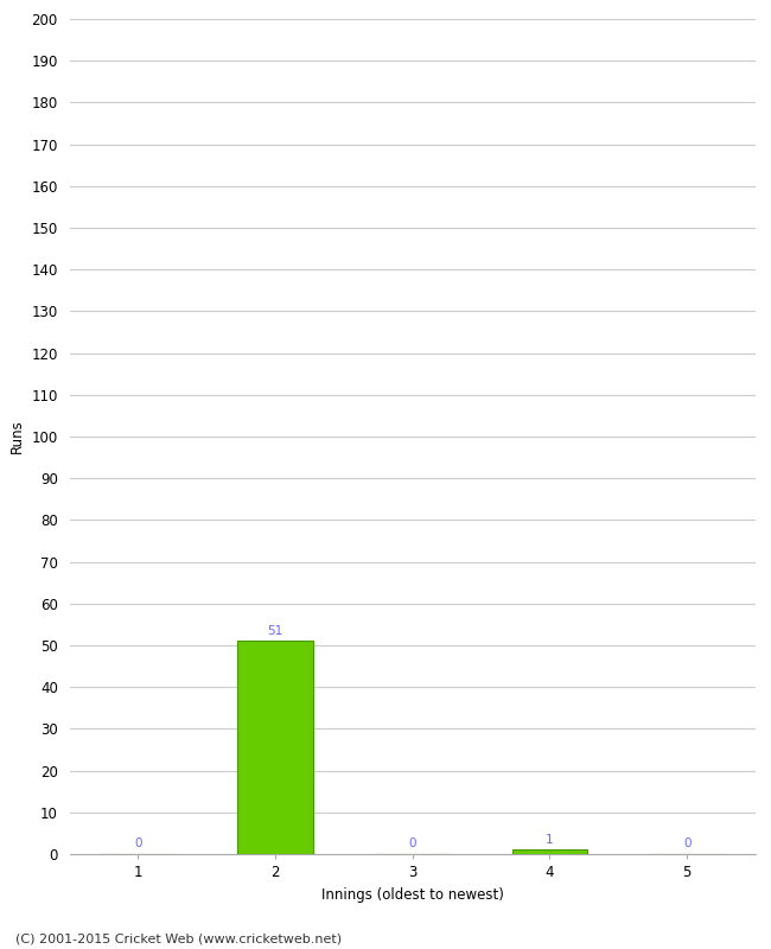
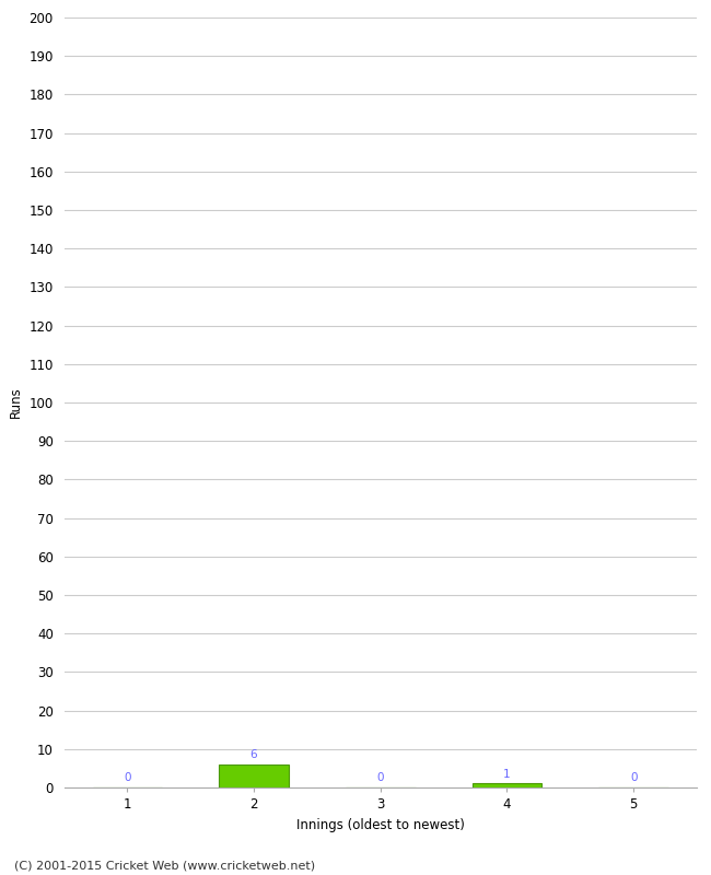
2: 51 -> 6
